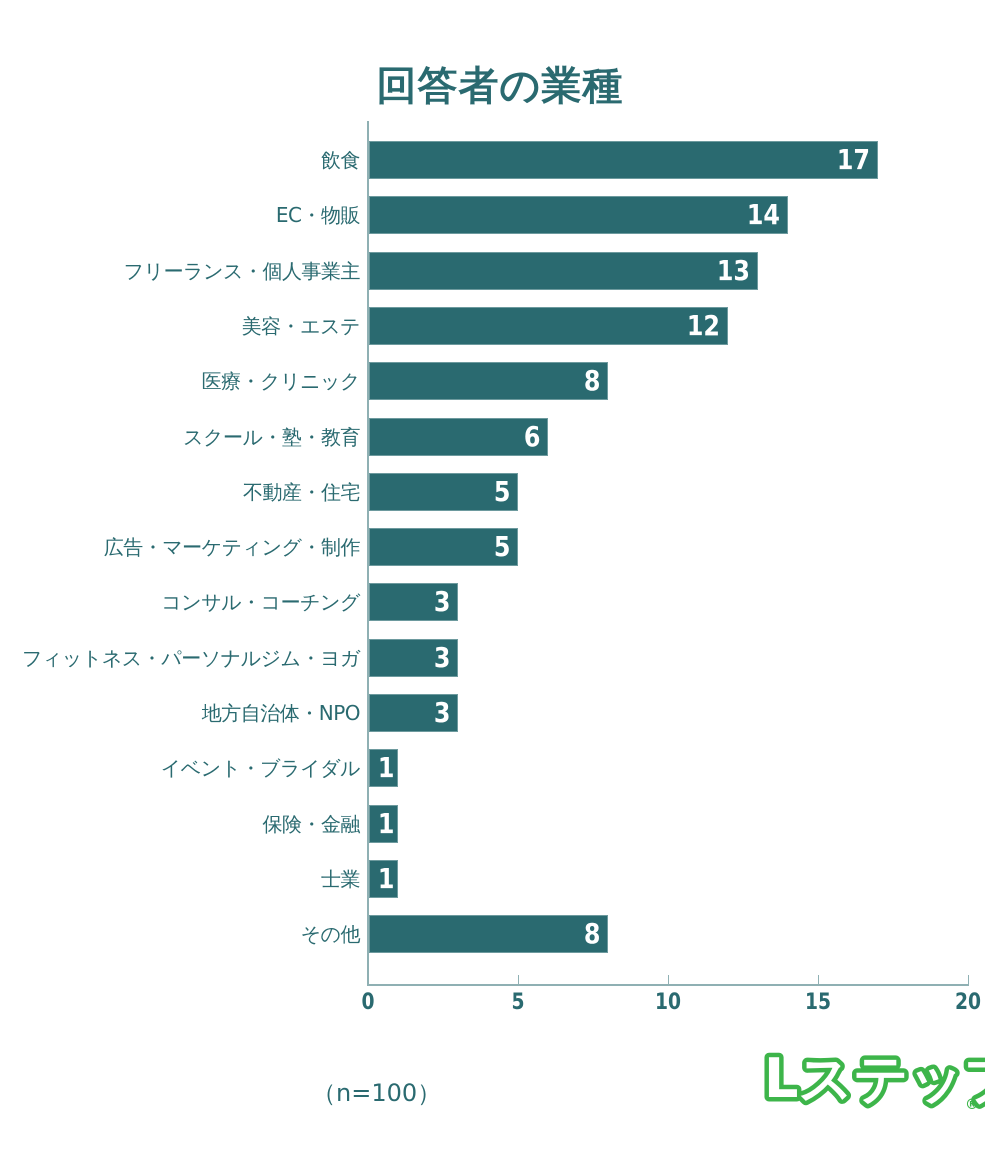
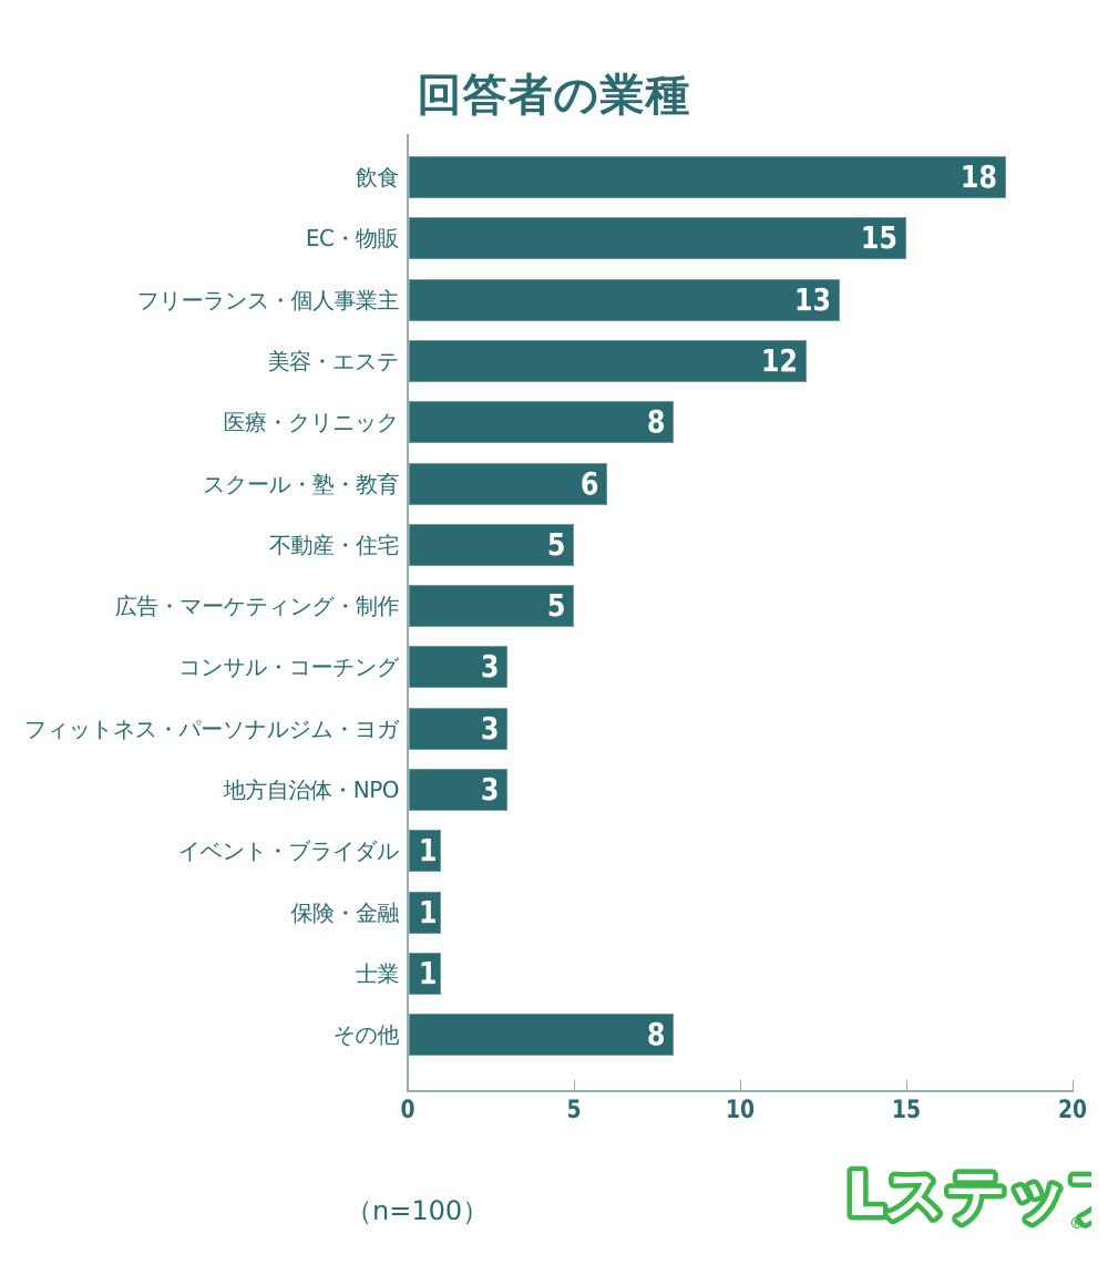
飲食: 17 -> 18
EC・物販: 14 -> 15
